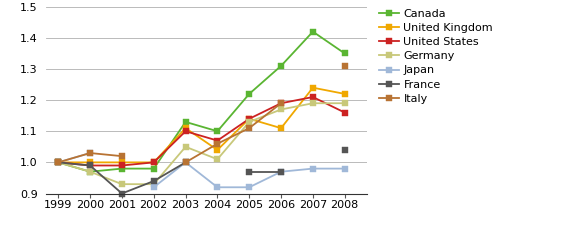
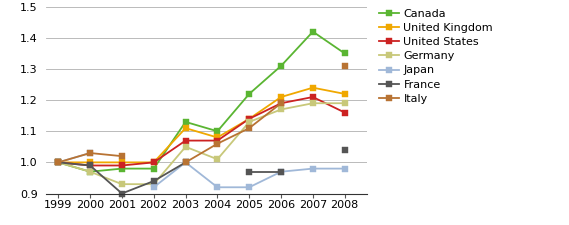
United States/2003: 1.10 -> 1.07
United Kingdom/2004: 1.04 -> 1.08
United Kingdom/2006: 1.11 -> 1.21
